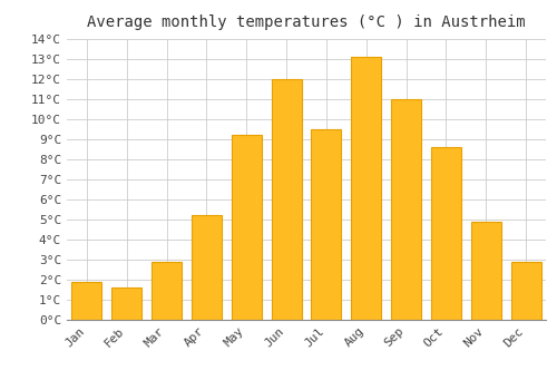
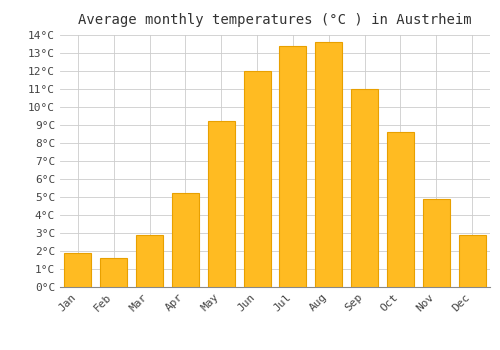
Jul: 9.5°C -> 13.4°C
Aug: 13.1°C -> 13.6°C
